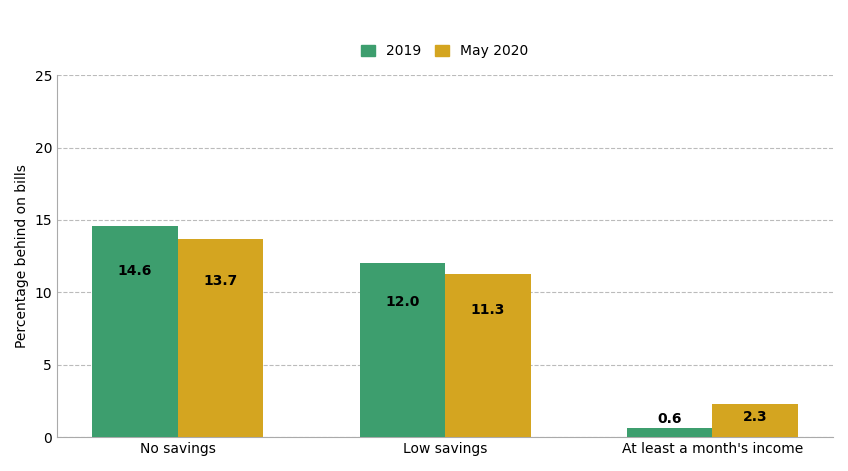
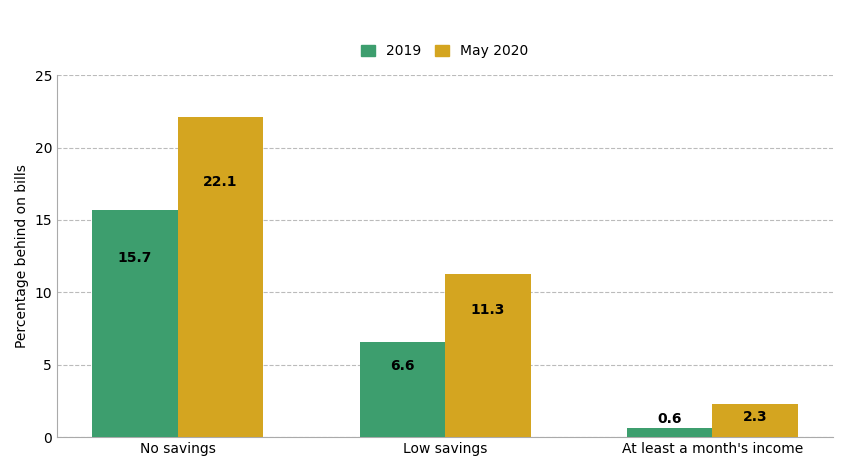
2019/No savings: 14.6 -> 15.7
May 2020/No savings: 13.7 -> 22.1
2019/Low savings: 12.0 -> 6.6
